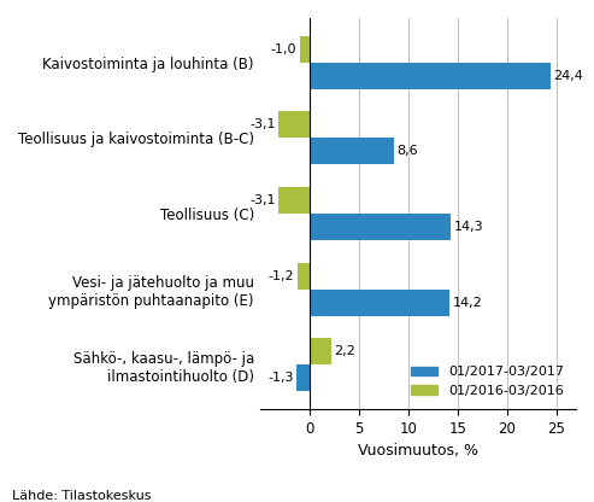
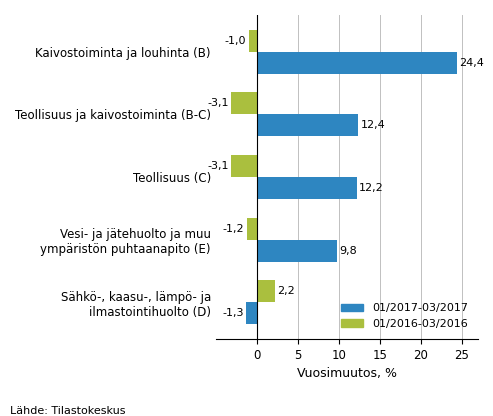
01/2017-03/2017/Teollisuus ja kaivostoiminta (B-C): 8,6 -> 12,4
01/2017-03/2017/Teollisuus (C): 14,3 -> 12,2
01/2017-03/2017/Vesi- ja jätehuolto ja muu ympäristön puhtaanapito (E): 14,2 -> 9,8
